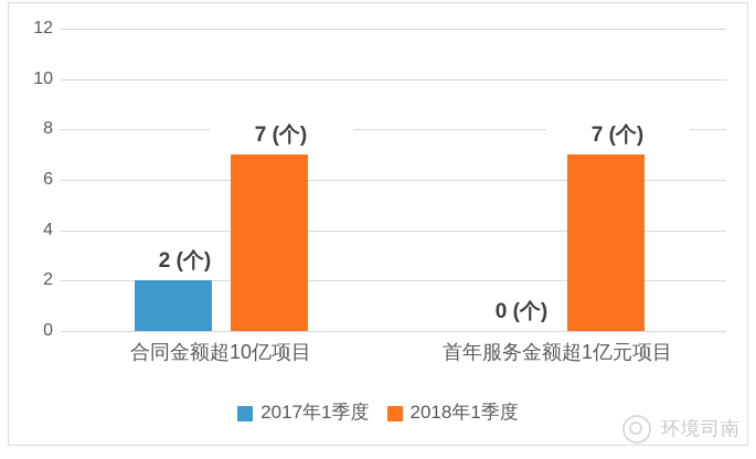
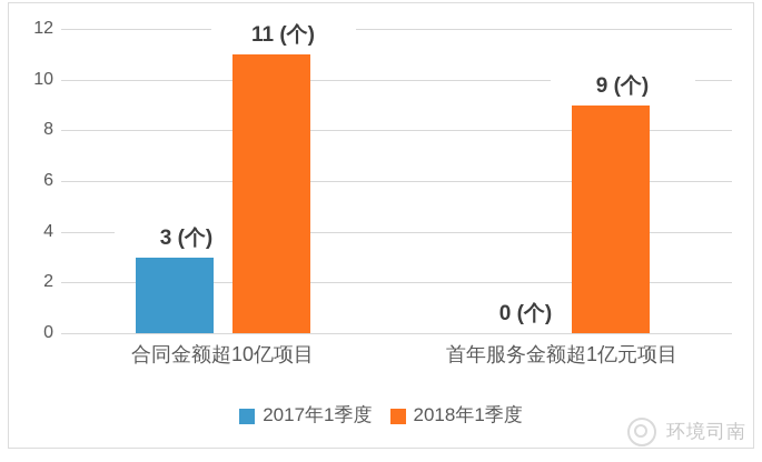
2017年1季度/合同金额超10亿项目: 2 -> 3
2018年1季度/合同金额超10亿项目: 7 -> 11
2018年1季度/首年服务金额超1亿元项目: 7 -> 9
